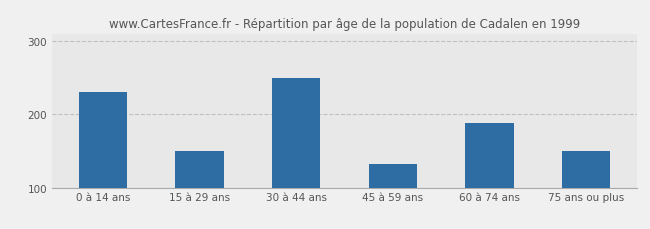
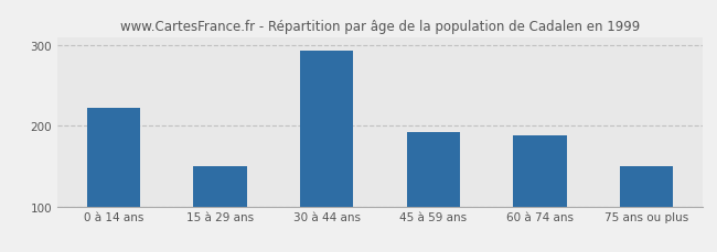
0 à 14 ans: 230 -> 222
30 à 44 ans: 250 -> 293
45 à 59 ans: 132 -> 192
